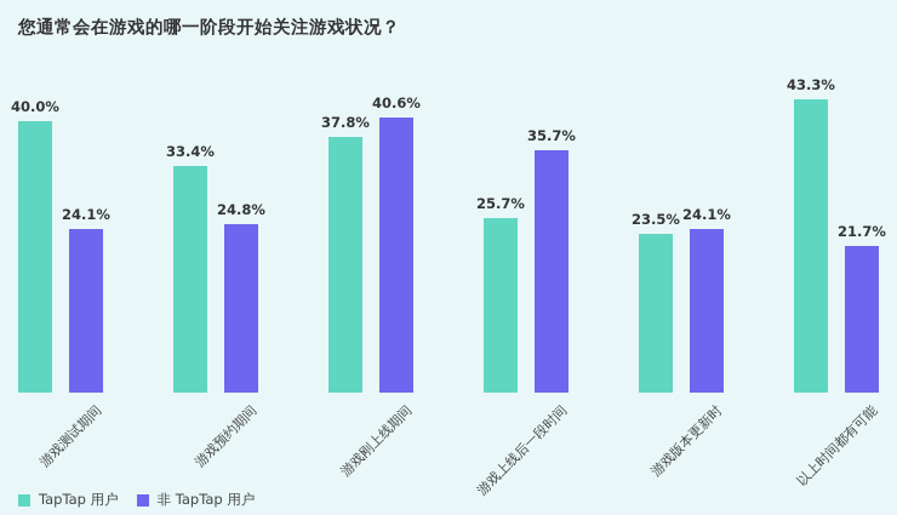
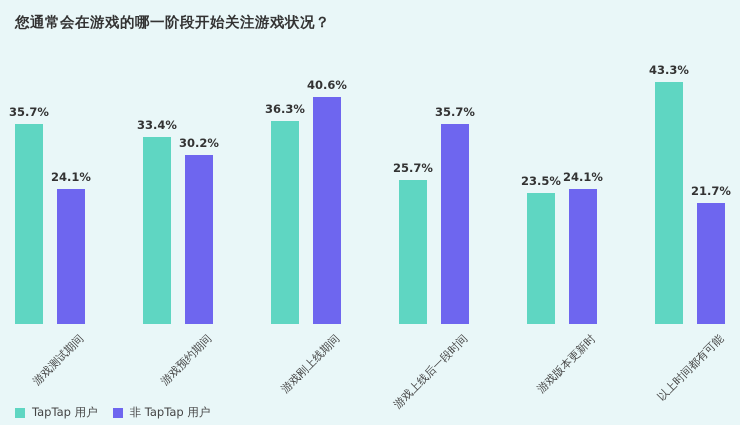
TapTap 用户/游戏测试期间: 40.0% -> 35.7%
非 TapTap 用户/游戏预约期间: 24.8% -> 30.2%
TapTap 用户/游戏刚上线期间: 37.8% -> 36.3%
